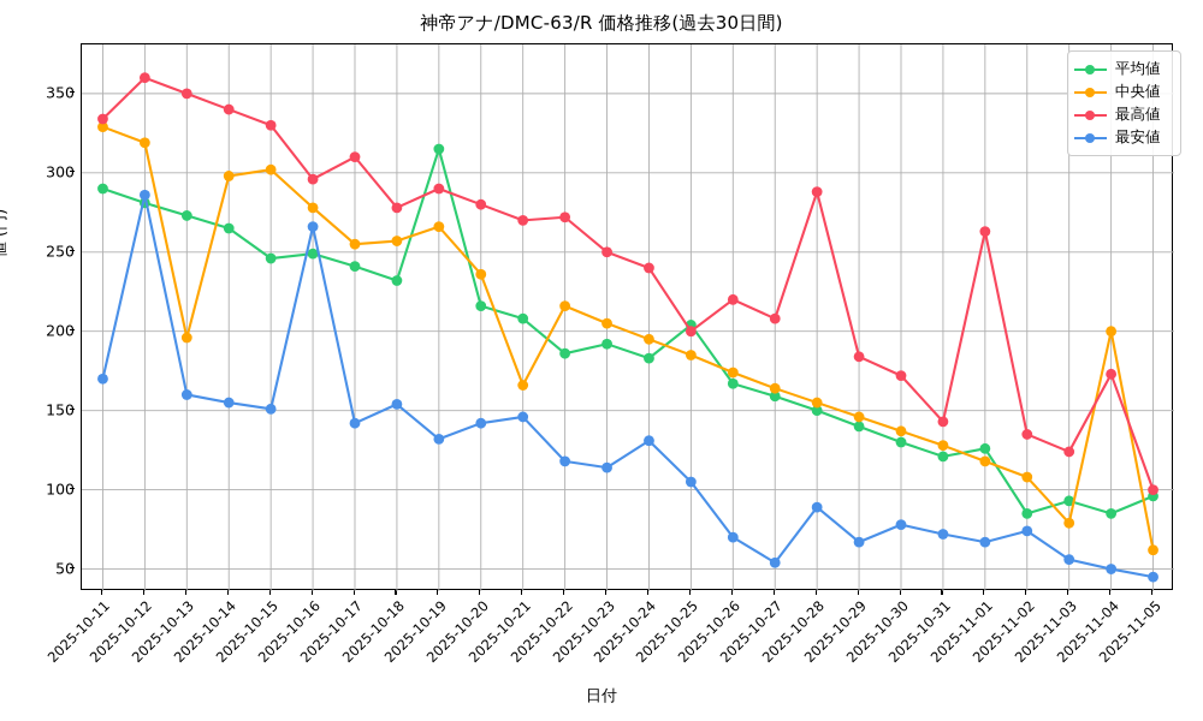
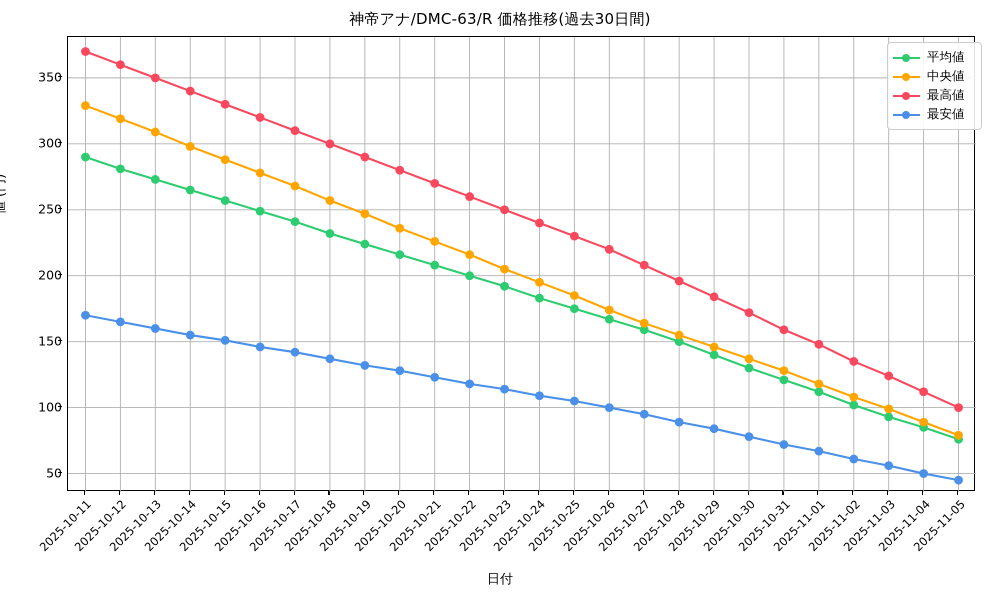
最高値/2025-10-11: 334 -> 370
最安値/2025-10-12: 286 -> 165
中央値/2025-10-13: 196 -> 309
平均値/2025-10-15: 246 -> 257
中央値/2025-10-15: 302 -> 288
最高値/2025-10-16: 296 -> 320
最安値/2025-10-16: 266 -> 146
中央値/2025-10-17: 255 -> 268
最高値/2025-10-18: 278 -> 300
最安値/2025-10-18: 154 -> 137
平均値/2025-10-19: 315 -> 224
中央値/2025-10-19: 266 -> 247
最安値/2025-10-20: 142 -> 128
中央値/2025-10-21: 166 -> 226
最安値/2025-10-21: 146 -> 123
平均値/2025-10-22: 186 -> 200
最高値/2025-10-22: 272 -> 260
最安値/2025-10-24: 131 -> 109
平均値/2025-10-25: 204 -> 175
最高値/2025-10-25: 200 -> 230
最安値/2025-10-26: 70 -> 100
最安値/2025-10-27: 54 -> 95
最高値/2025-10-28: 288 -> 196
最安値/2025-10-29: 67 -> 84
最高値/2025-10-31: 143 -> 159
平均値/2025-11-01: 126 -> 112
最高値/2025-11-01: 263 -> 148
平均値/2025-11-02: 85 -> 102
最安値/2025-11-02: 74 -> 61
中央値/2025-11-03: 79 -> 99
中央値/2025-11-04: 200 -> 89
最高値/2025-11-04: 173 -> 112
平均値/2025-11-05: 96 -> 76
中央値/2025-11-05: 62 -> 79
